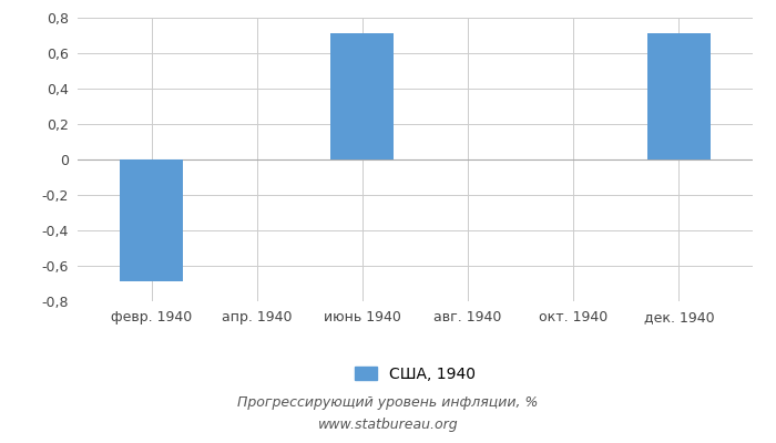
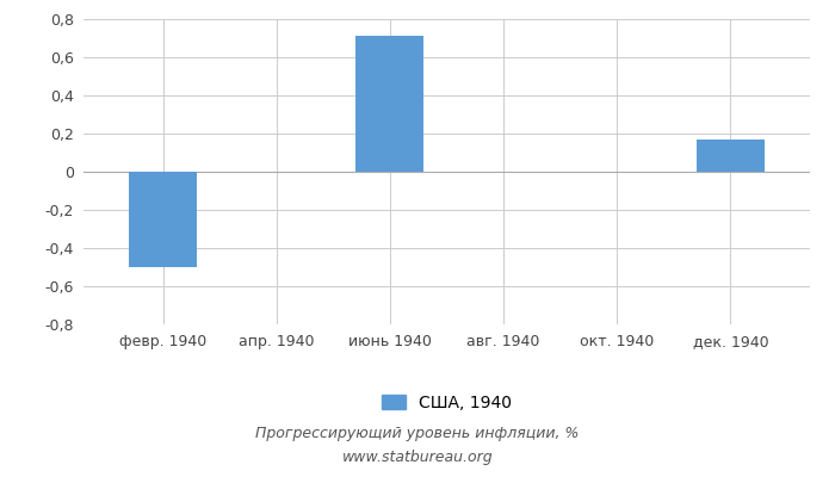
февр. 1940: -0,69 -> -0,50
дек. 1940: 0,71 -> 0,17
